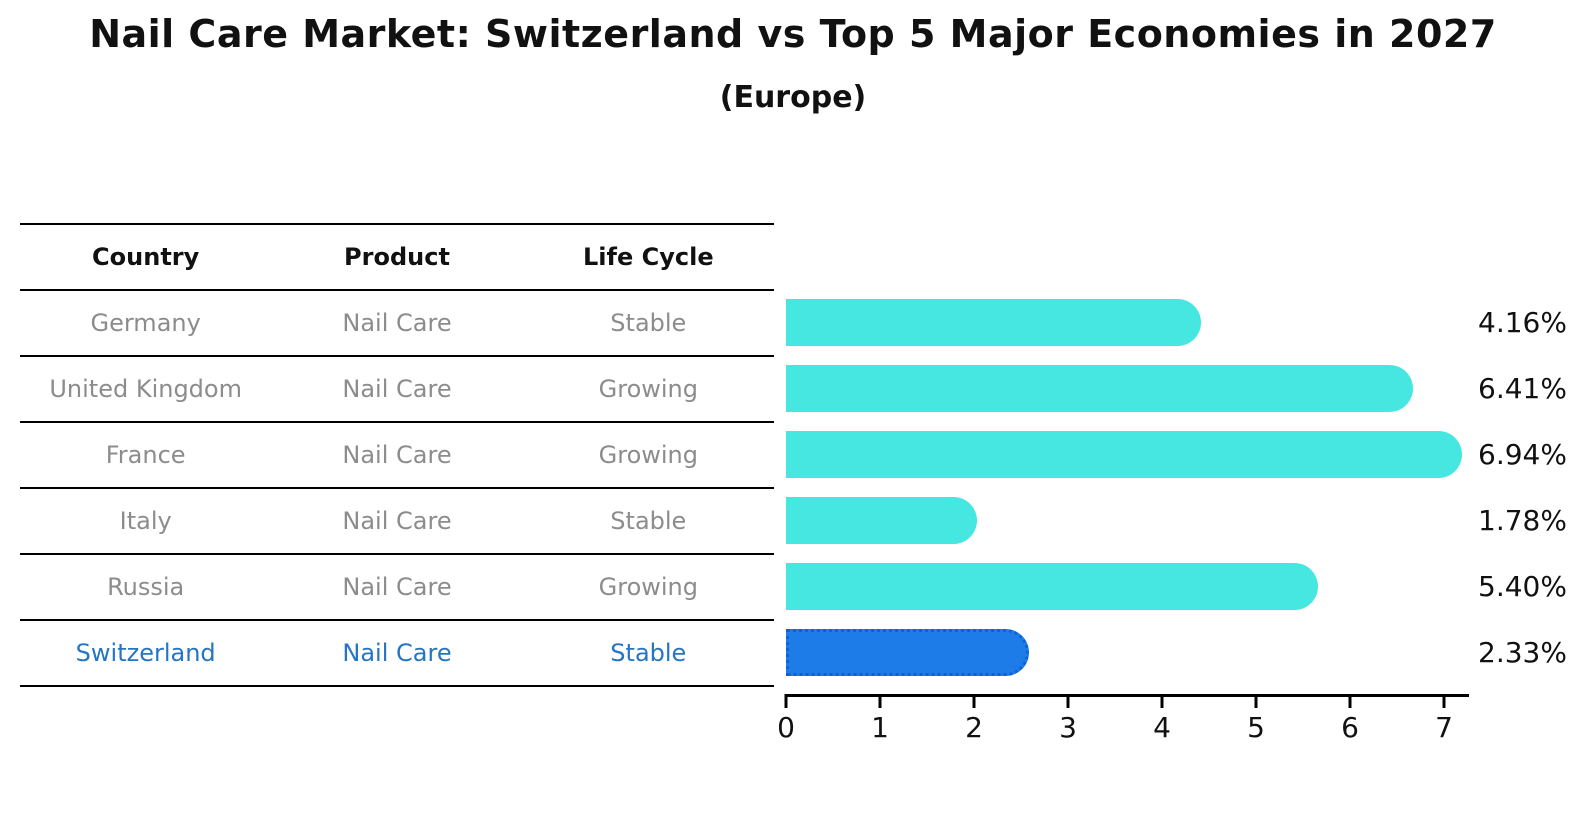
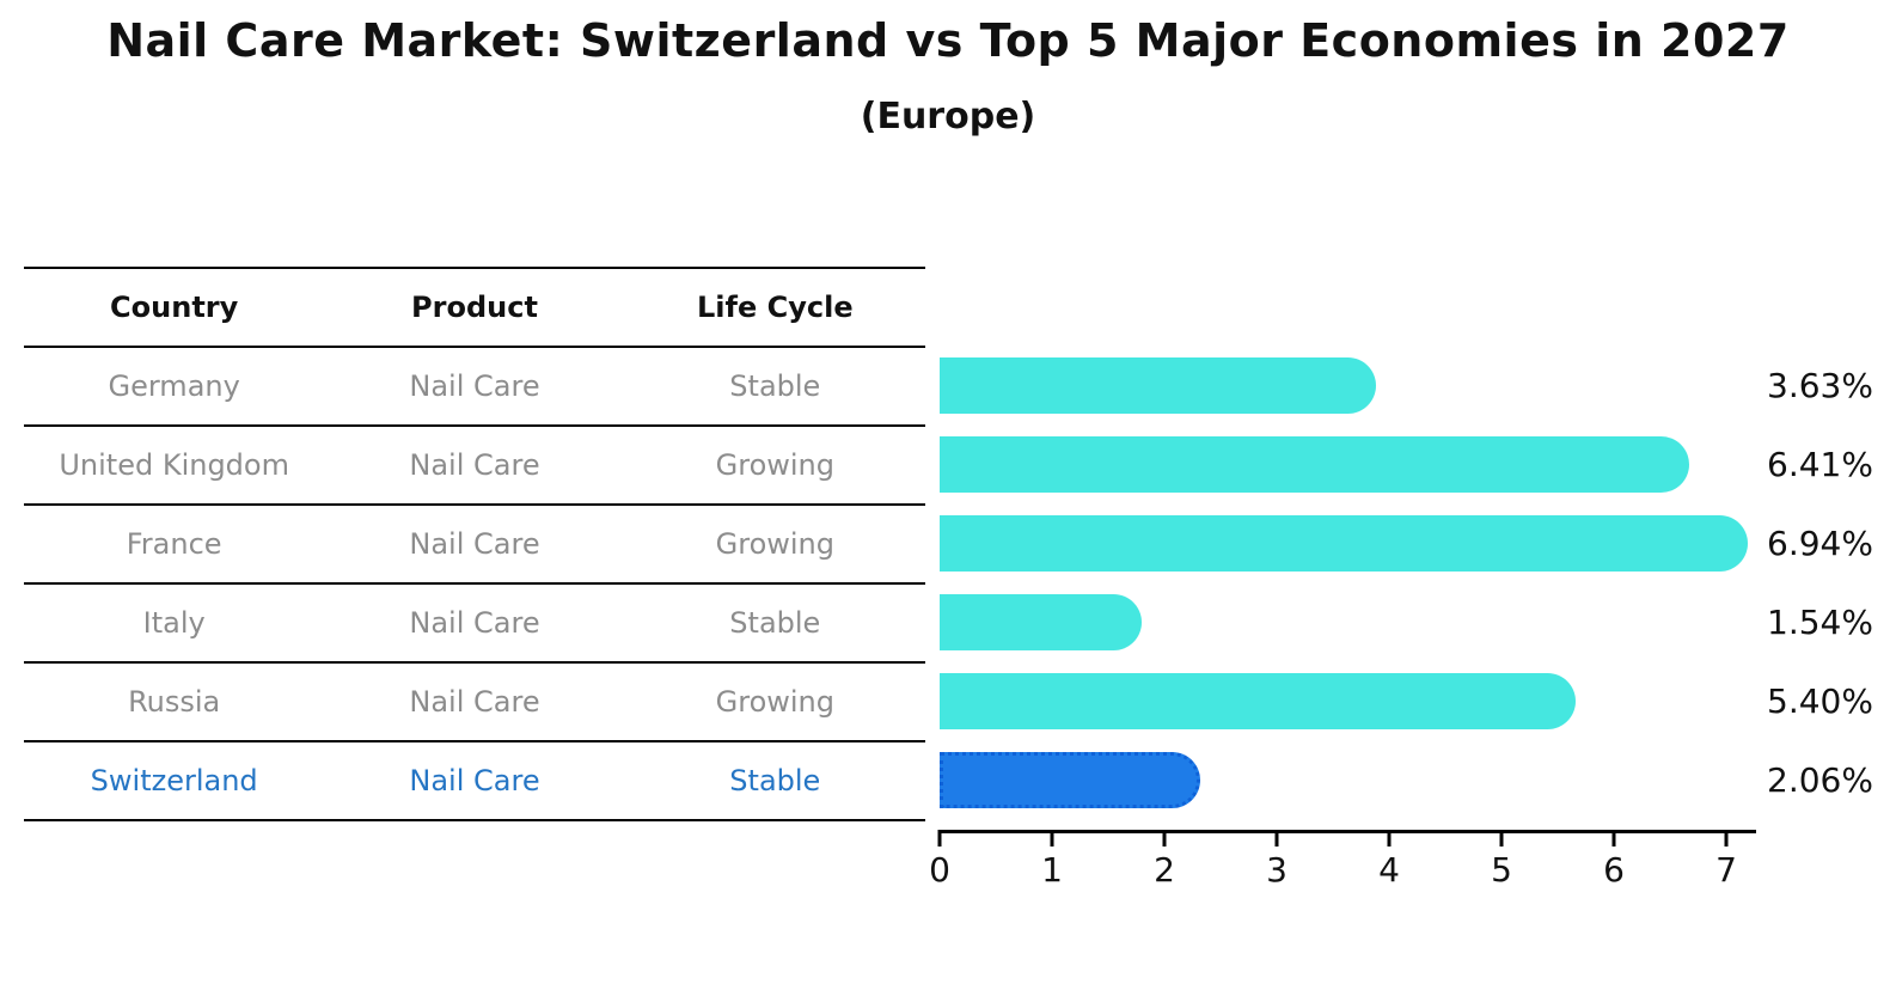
Germany: 4.16% -> 3.63%
Italy: 1.78% -> 1.54%
Switzerland: 2.33% -> 2.06%
